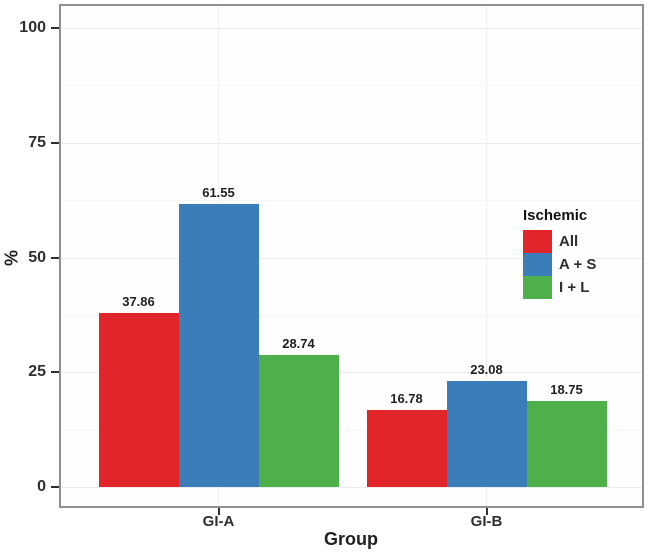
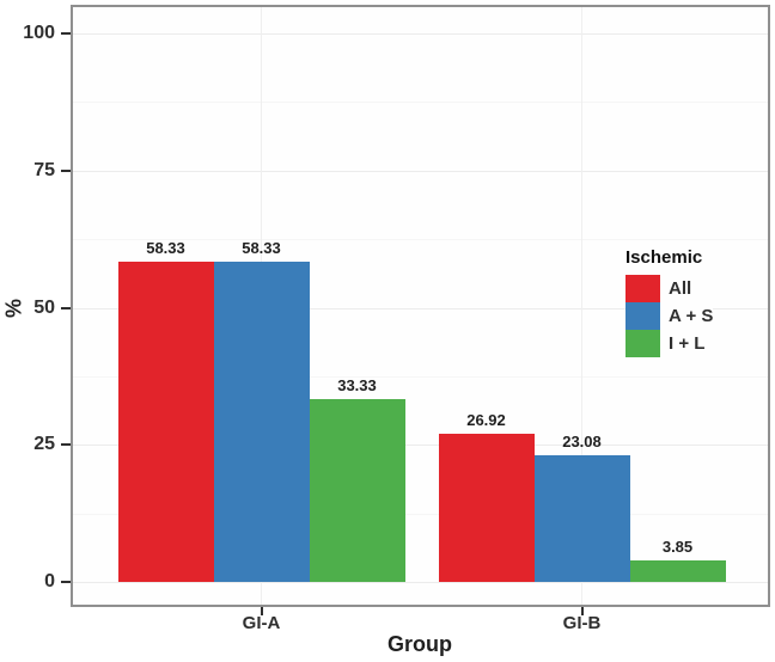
All/GI-A: 37.86 -> 58.33
A + S/GI-A: 61.55 -> 58.33
I + L/GI-A: 28.74 -> 33.33
All/GI-B: 16.78 -> 26.92
I + L/GI-B: 18.75 -> 3.85
